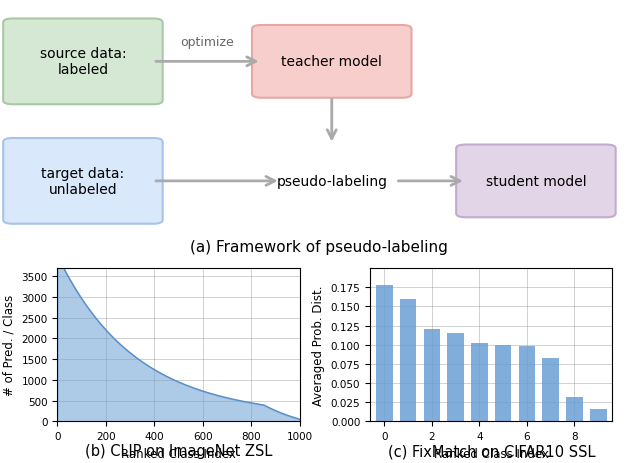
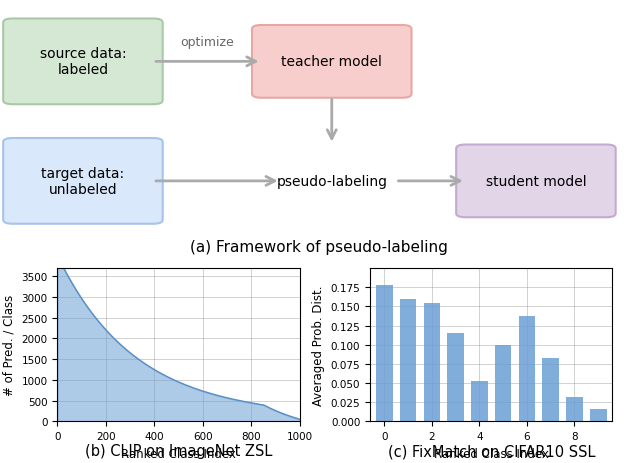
2: 0.120 -> 0.154
4: 0.102 -> 0.052
6: 0.098 -> 0.138
